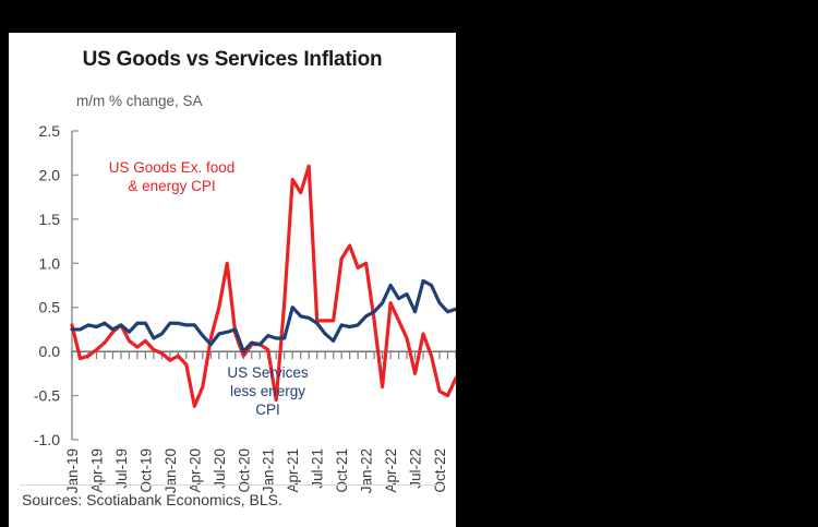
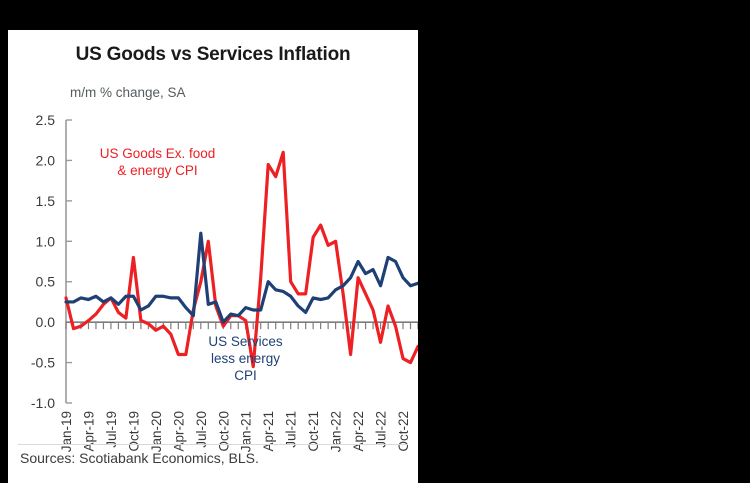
US Goods Ex. food & energy CPI/Oct-19: 0.1 -> 0.8
US Goods Ex. food & energy CPI/Apr-20: -0.6 -> -0.4
US Services less energy CPI/Jul-20: 0.2 -> 1.1
US Goods Ex. food & energy CPI/Jul-21: 0.3 -> 0.5
